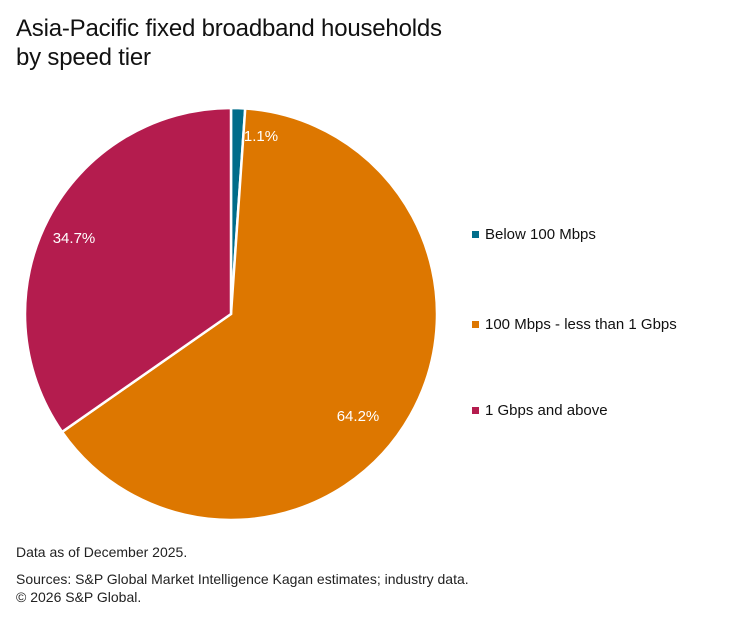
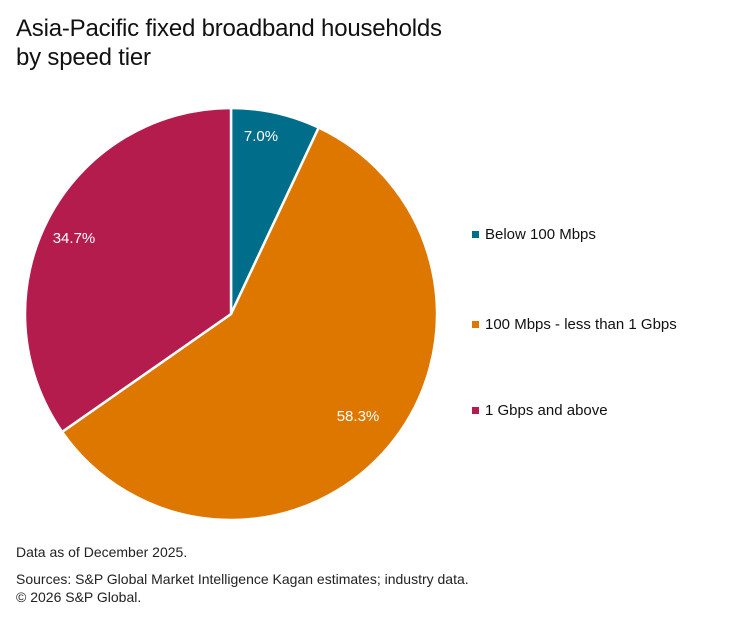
Below 100 Mbps: 1.1% -> 7.0%
100 Mbps - less than 1 Gbps: 64.2% -> 58.3%
